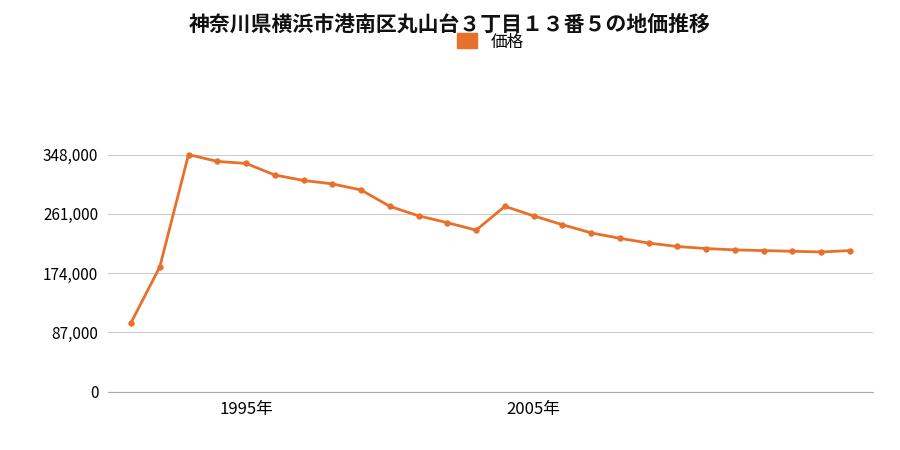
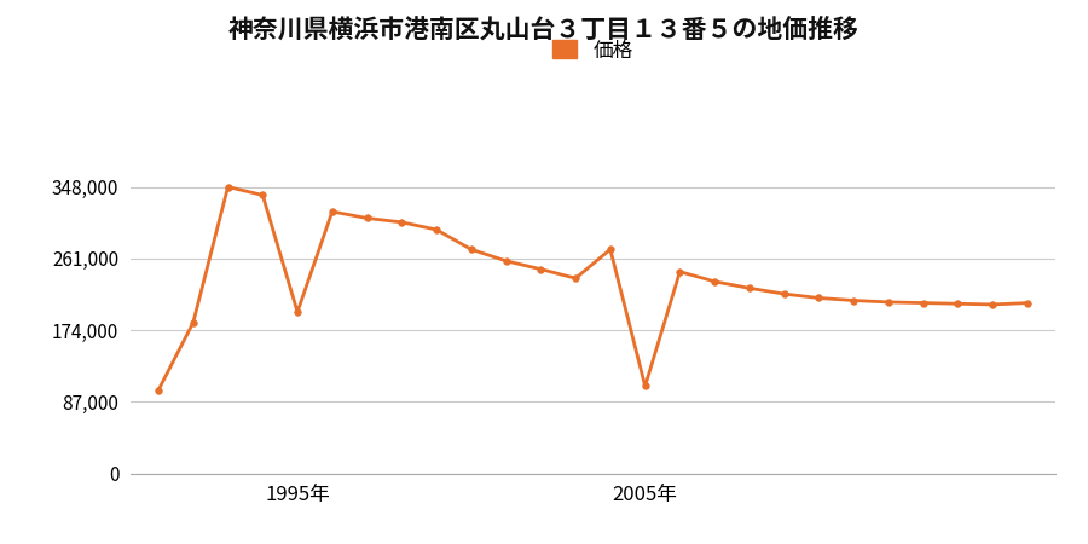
1995年: 335,000 -> 196,000
2005年: 258,000 -> 106,000
